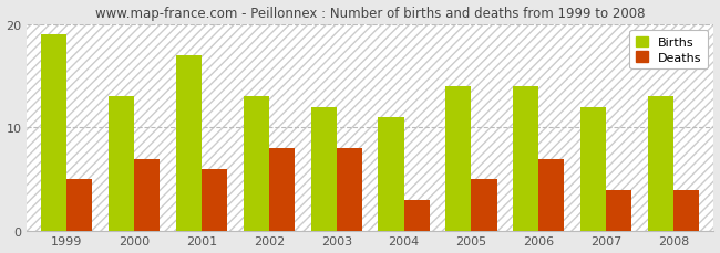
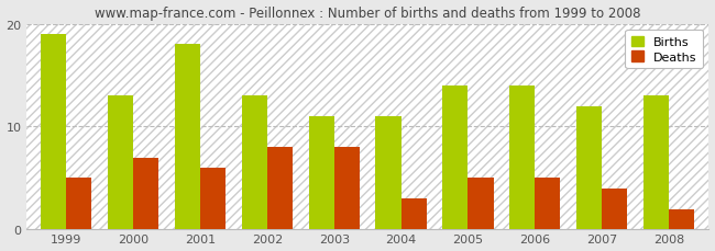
Births/2001: 17 -> 18
Births/2003: 12 -> 11
Deaths/2006: 7 -> 5
Deaths/2008: 4 -> 2
